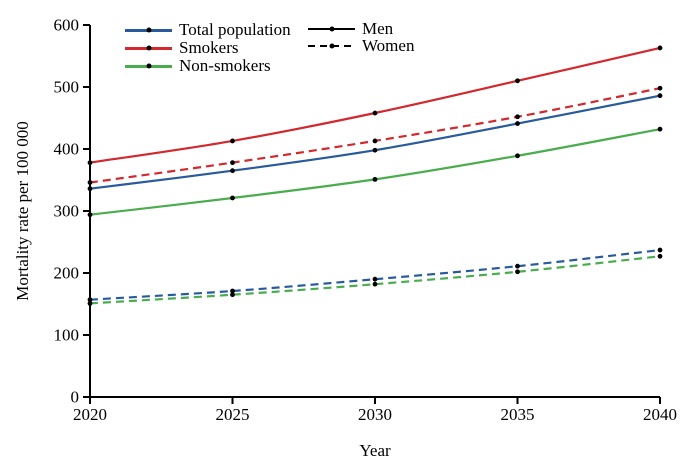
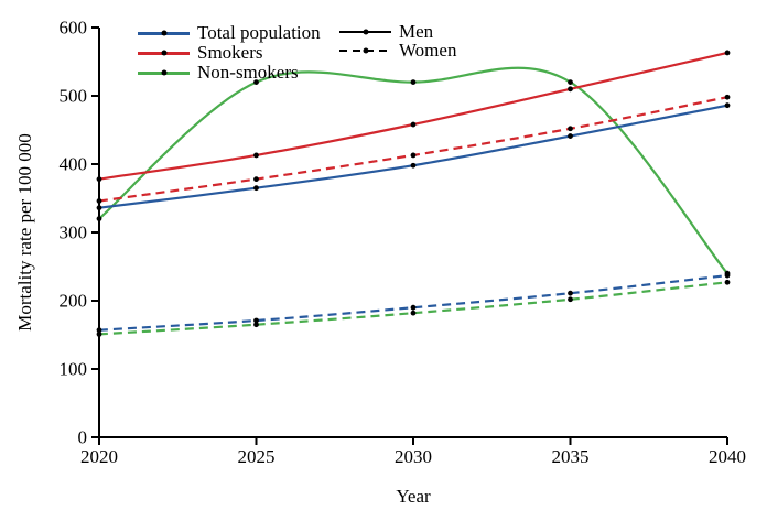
Non-smokers Men/2020: 290 -> 320
Non-smokers Men/2025: 320 -> 520
Non-smokers Men/2030: 350 -> 520
Non-smokers Men/2035: 390 -> 520
Non-smokers Men/2040: 430 -> 240
